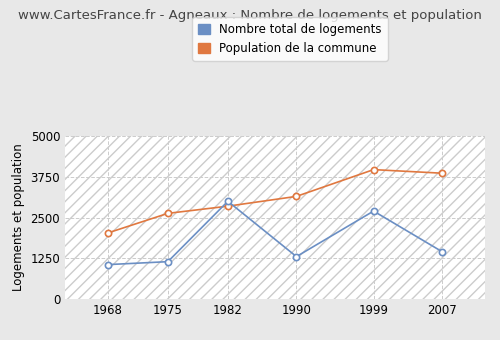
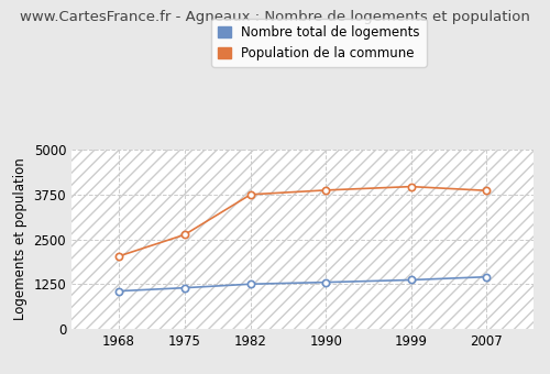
Nombre total de logements/1982: 3000 -> 1260
Population de la commune/1982: 2850 -> 3750
Population de la commune/1990: 3150 -> 3870
Nombre total de logements/1999: 2700 -> 1370
